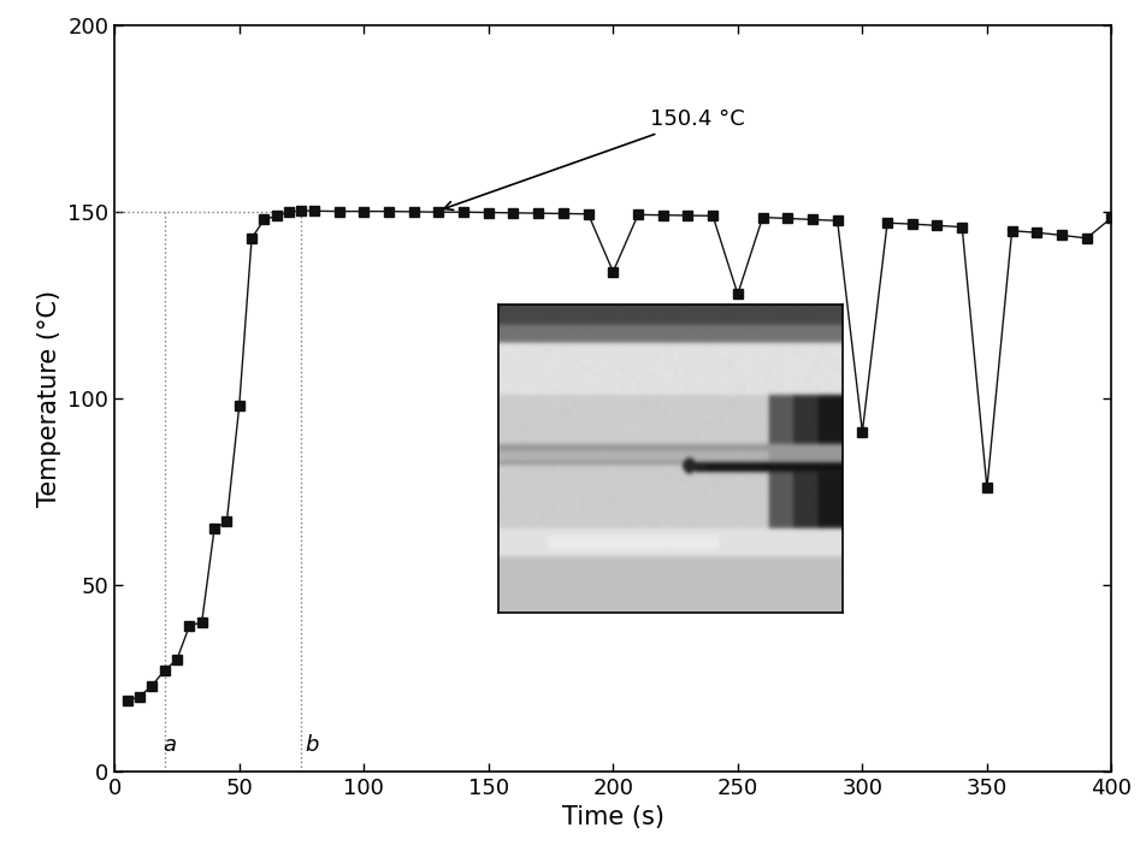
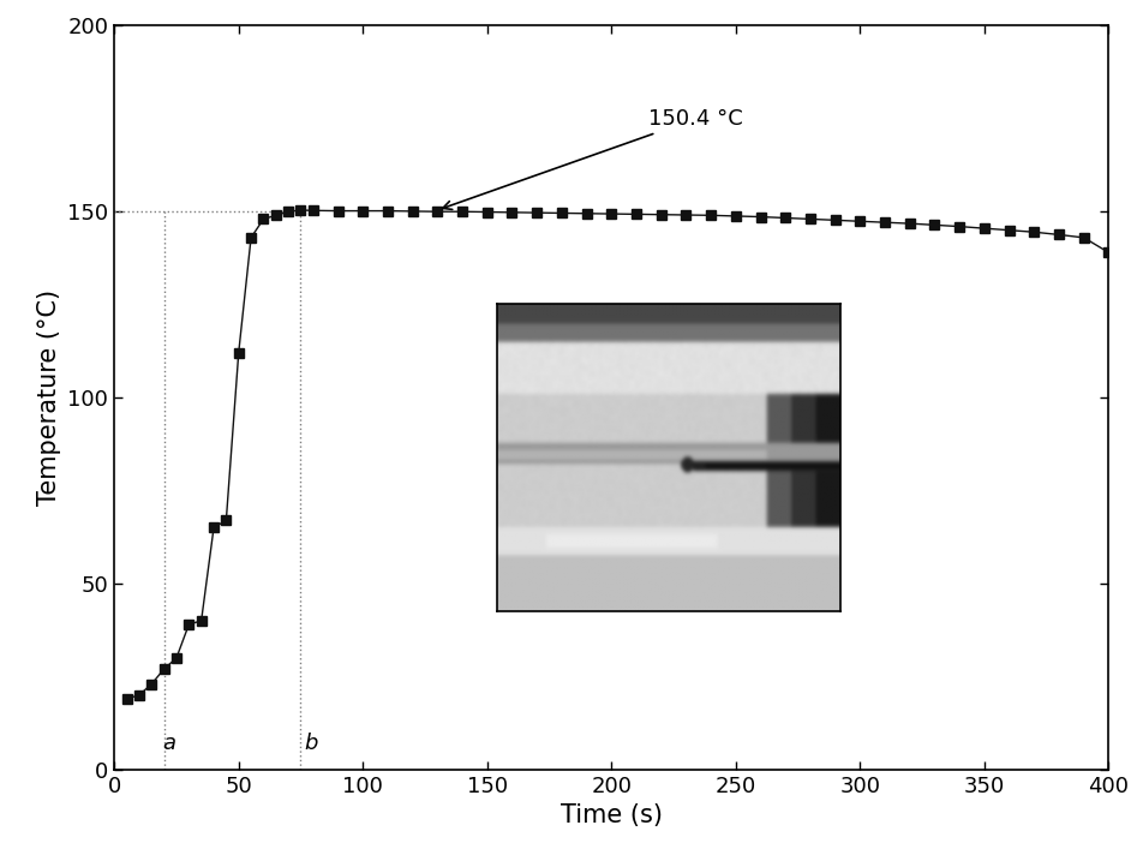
50: 98.0 -> 112.0
200: 134.0 -> 149.4
250: 128.0 -> 148.8
300: 91.0 -> 147.4
350: 76.0 -> 145.5
400: 148.5 -> 139.0
